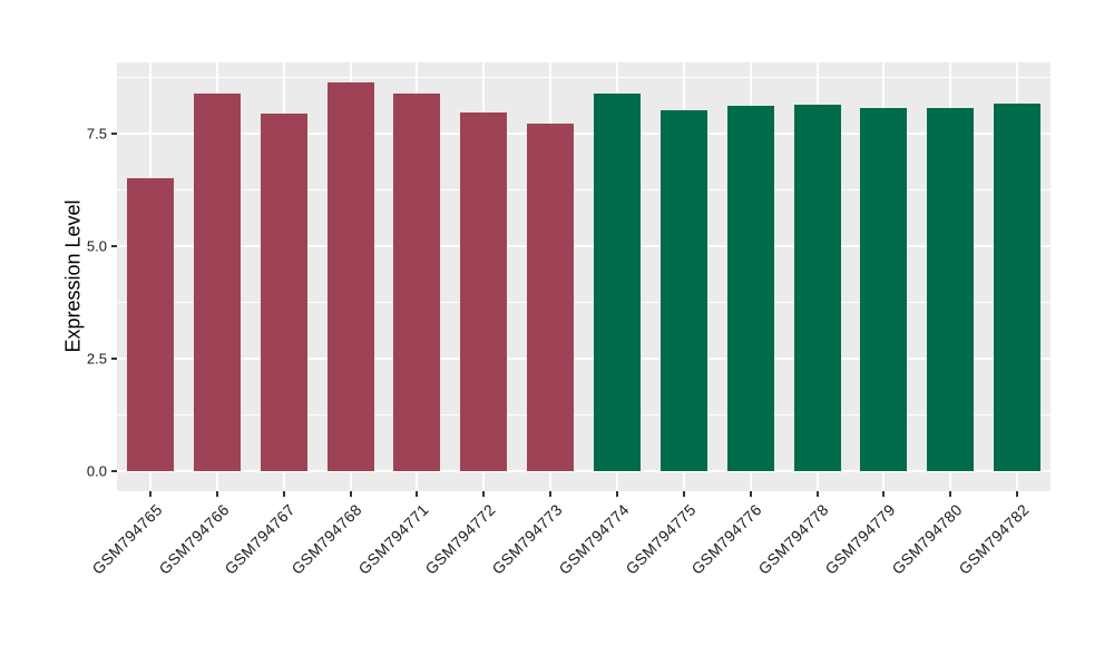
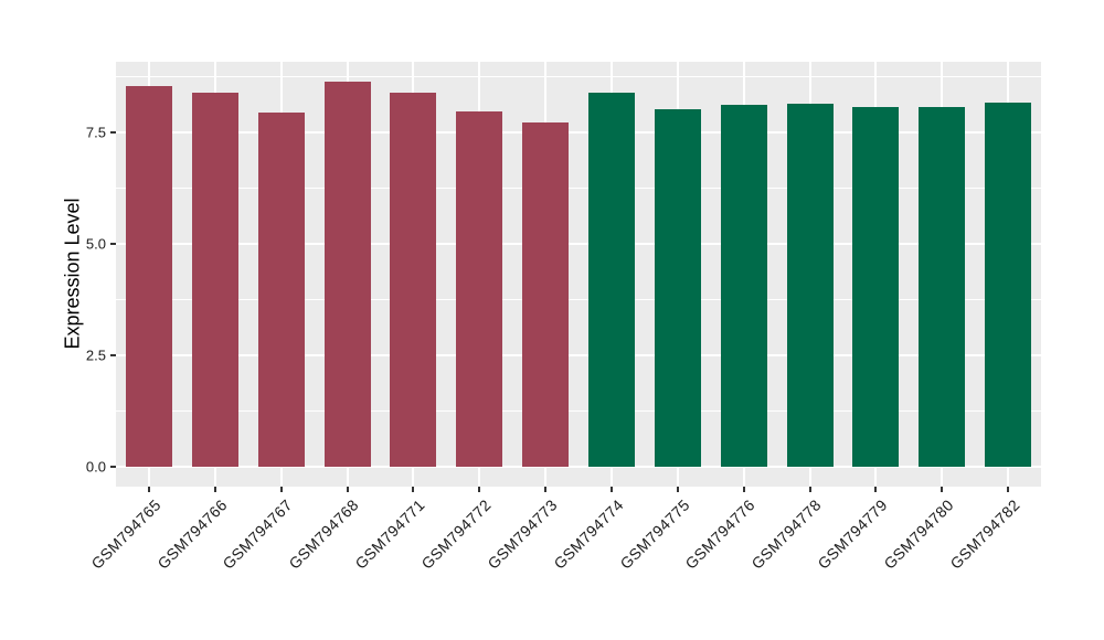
GSM794765: 6.5 -> 8.6
